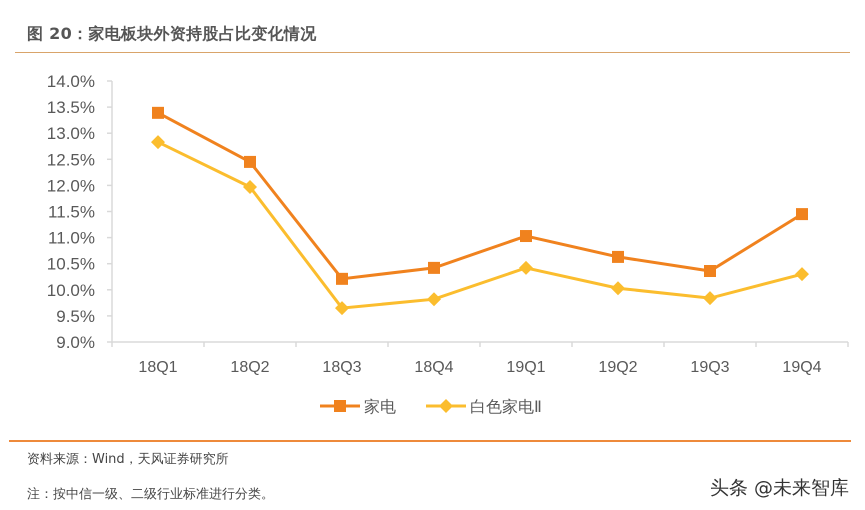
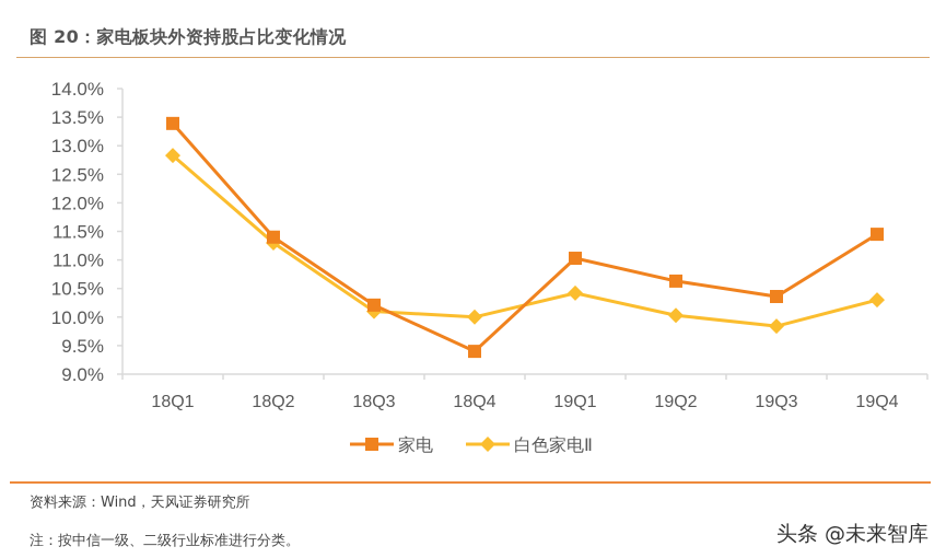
家电/18Q2: 12.4% -> 11.4%
白色家电Ⅱ/18Q2: 12.0% -> 11.3%
白色家电Ⅱ/18Q3: 9.7% -> 10.1%
家电/18Q4: 10.4% -> 9.4%
白色家电Ⅱ/18Q4: 9.8% -> 10.0%
